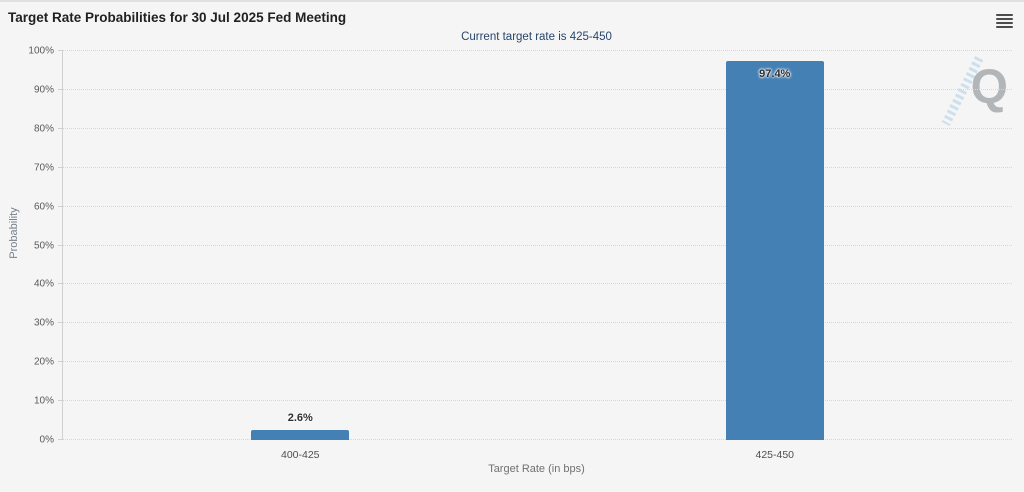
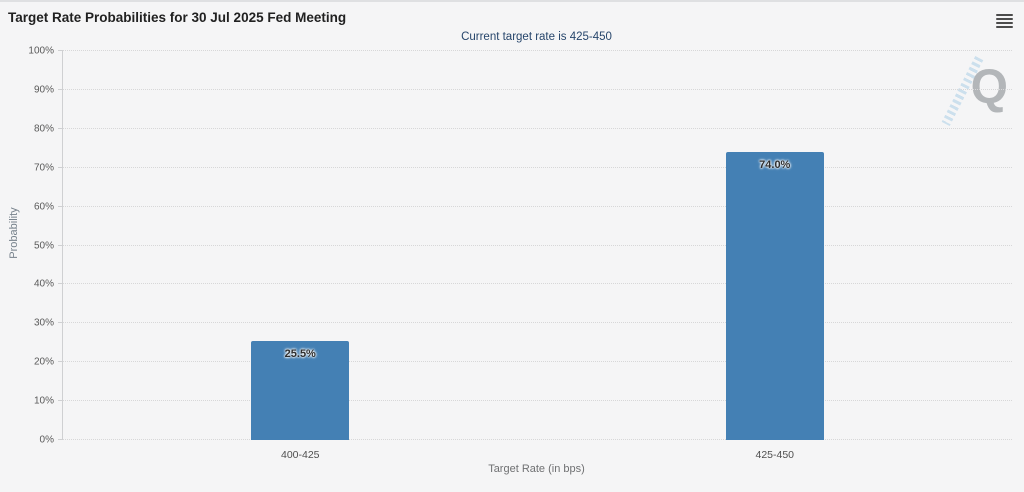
400-425: 2.6% -> 25.5%
425-450: 97.4% -> 74.0%
